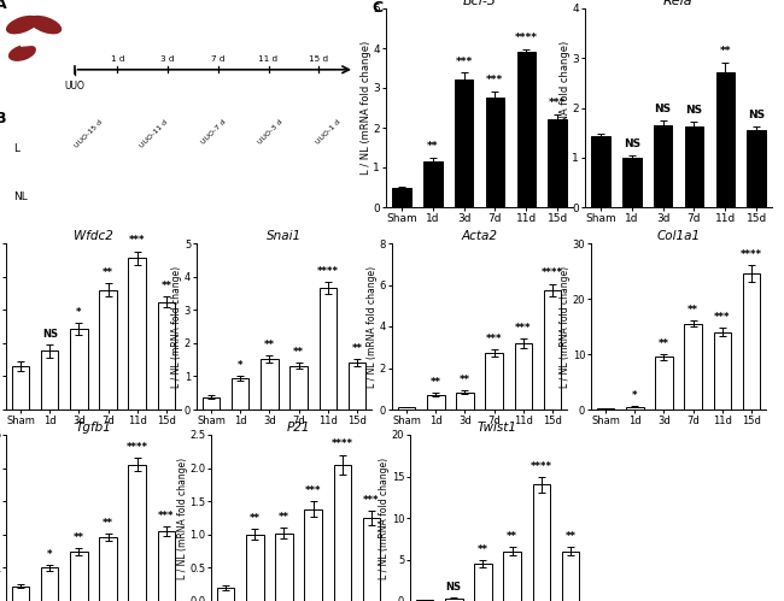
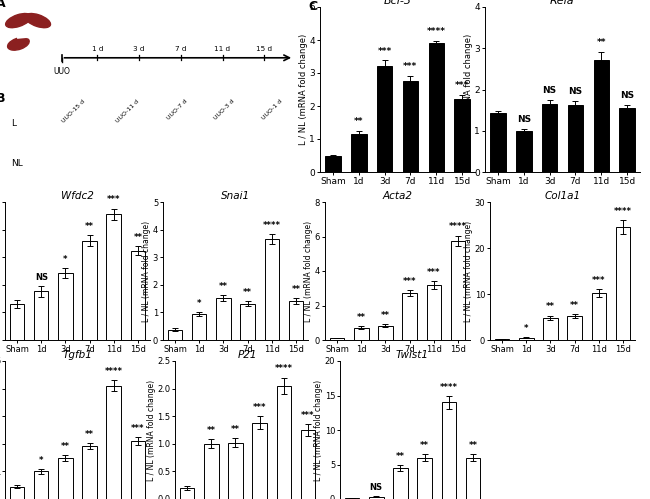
Col1a1/3d: 9.5 -> 4.8
Col1a1/7d: 15.5 -> 5.2
Col1a1/11d: 14.0 -> 10.2
